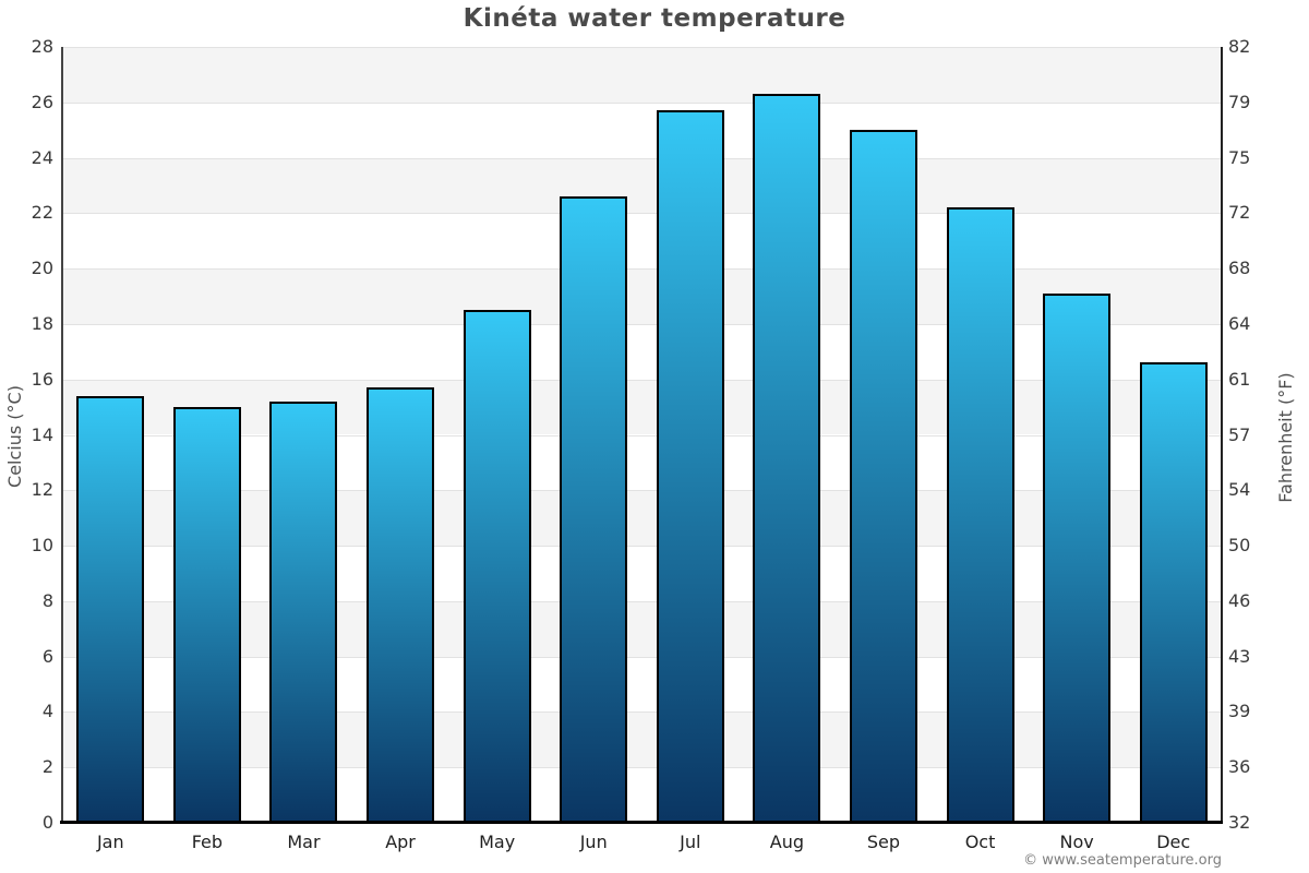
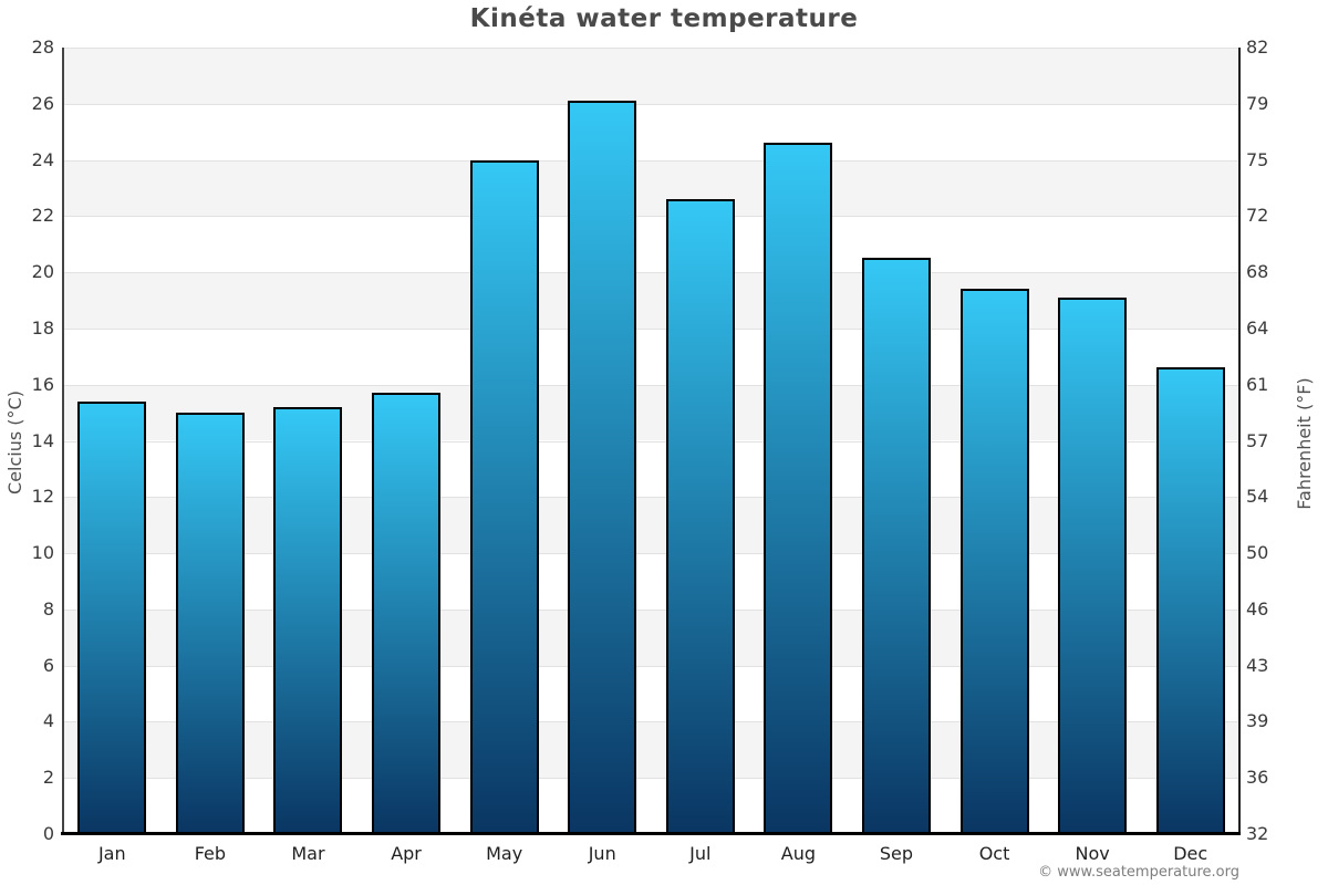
May: 18.5 -> 24.0
Jun: 22.6 -> 26.1
Jul: 25.7 -> 22.6
Aug: 26.3 -> 24.6
Sep: 25.0 -> 20.5
Oct: 22.2 -> 19.4
